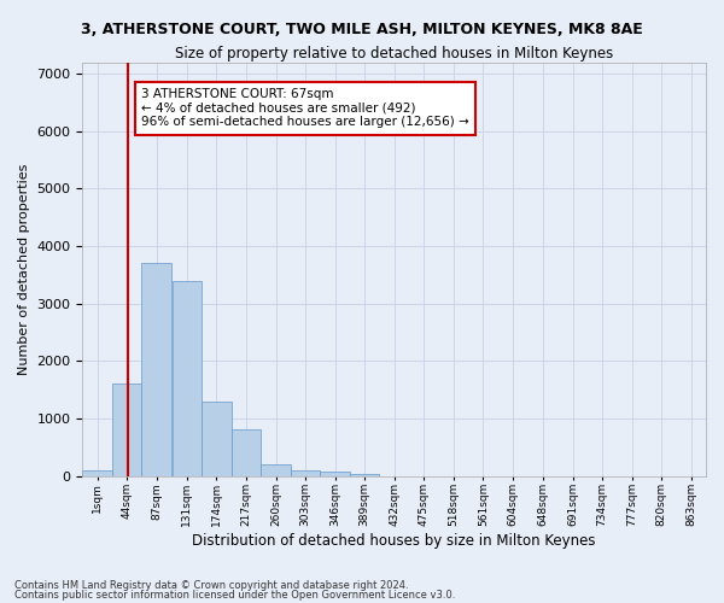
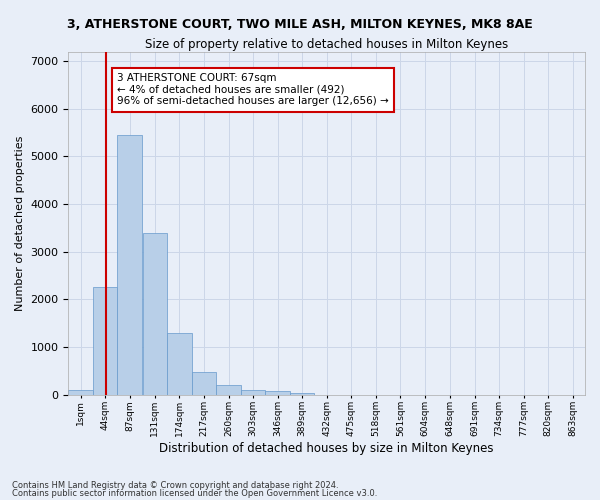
44sqm: 1600 -> 2250
87sqm: 3700 -> 5450
217sqm: 800 -> 480
